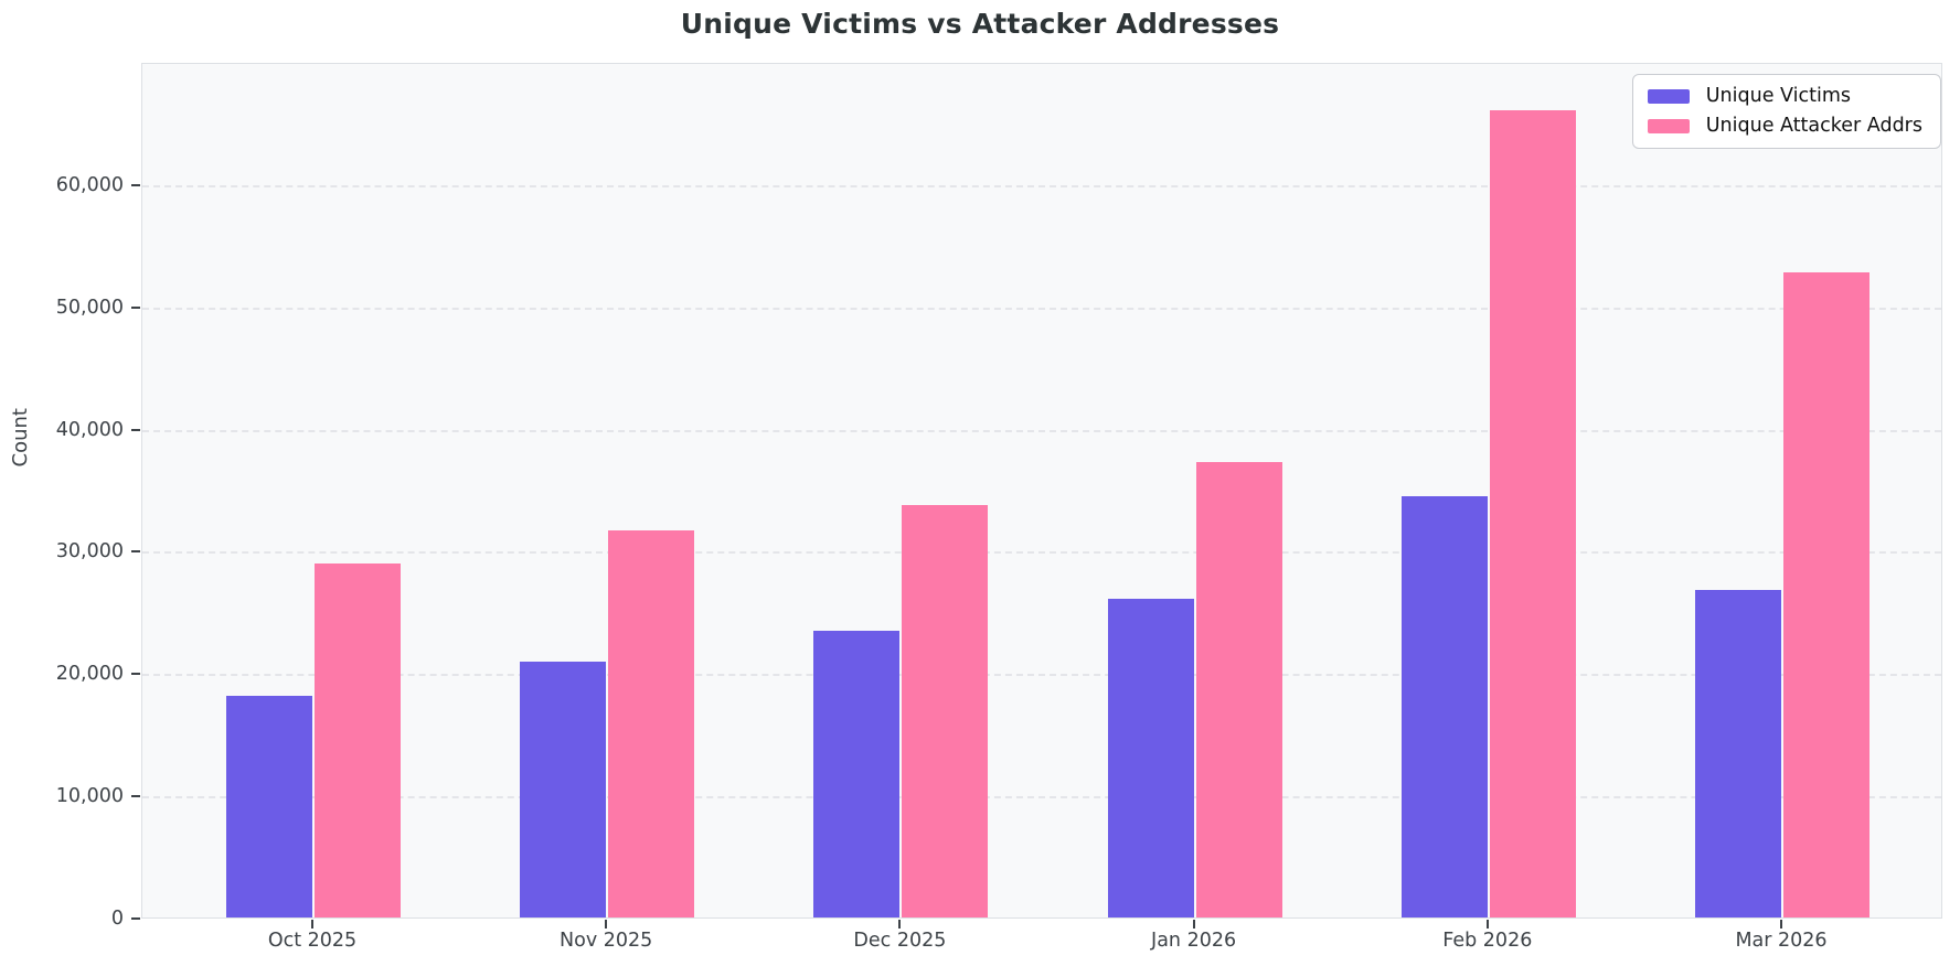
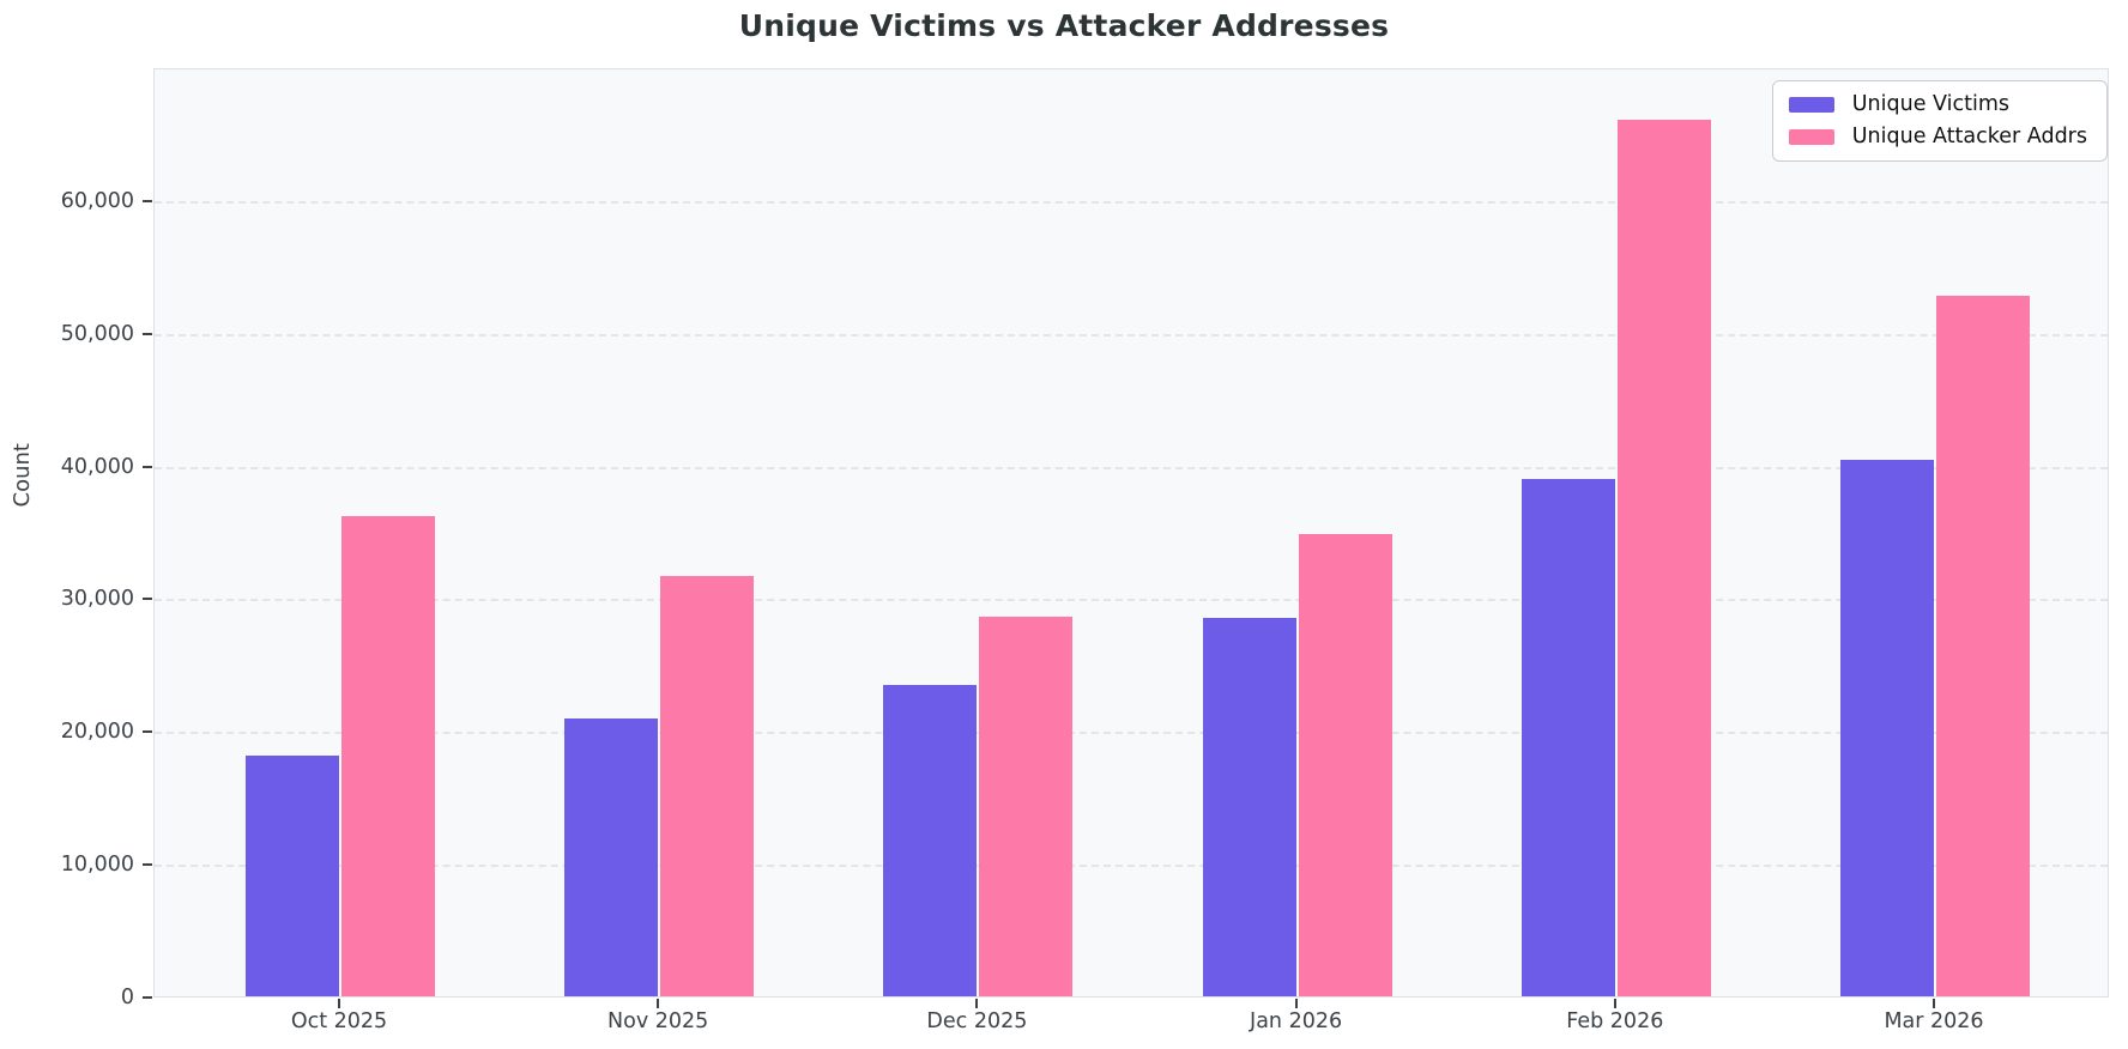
Unique Attacker Addrs/Oct 2025: 29000 -> 36200
Unique Attacker Addrs/Dec 2025: 33700 -> 28600
Unique Victims/Jan 2026: 26100 -> 28500
Unique Attacker Addrs/Jan 2026: 37300 -> 34800
Unique Victims/Feb 2026: 34500 -> 39000
Unique Victims/Mar 2026: 26800 -> 40400
